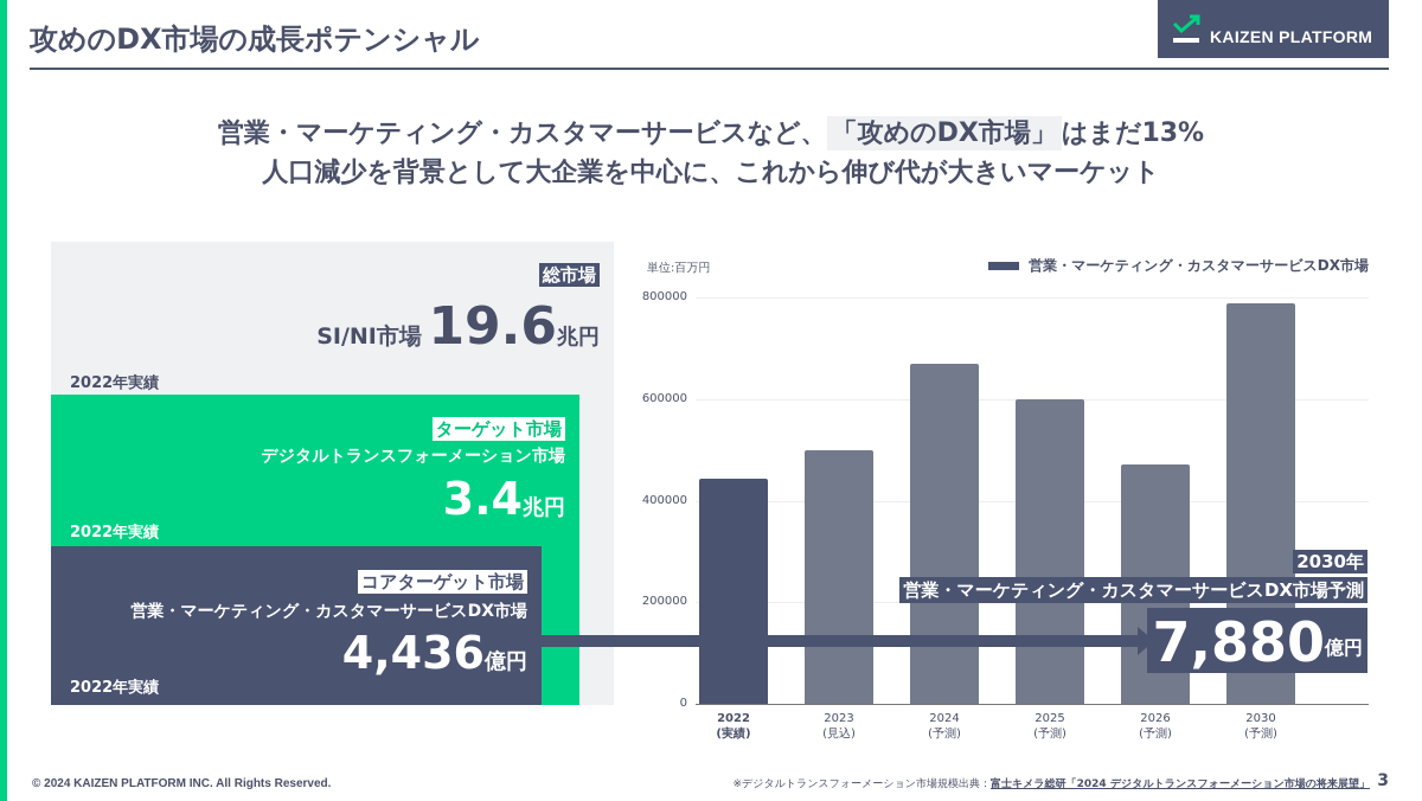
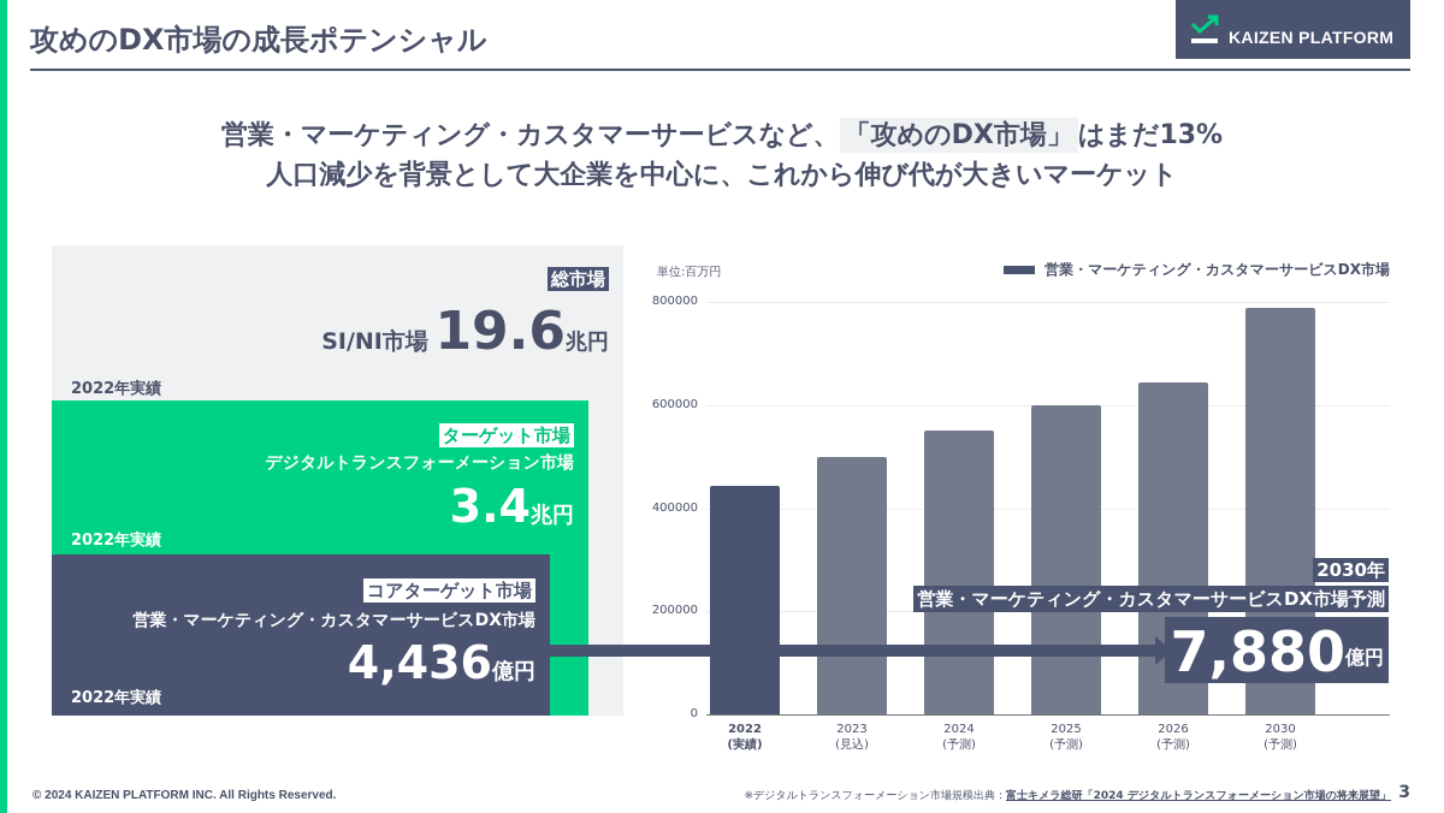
2024 (予測): 670000 -> 550000
2026 (予測): 470000 -> 640000
